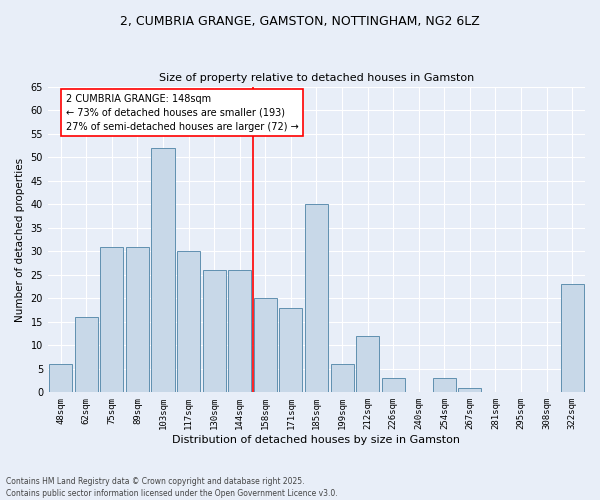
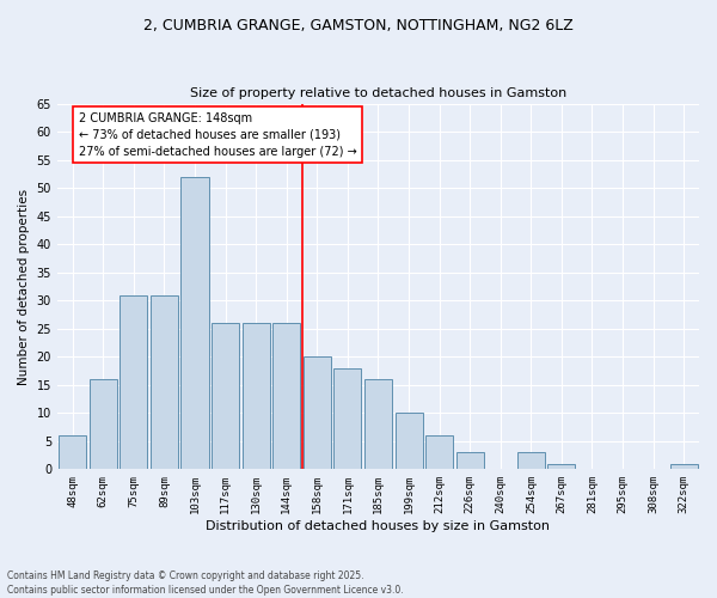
117sqm: 30 -> 26
185sqm: 40 -> 16
199sqm: 6 -> 10
212sqm: 12 -> 6
322sqm: 23 -> 1
